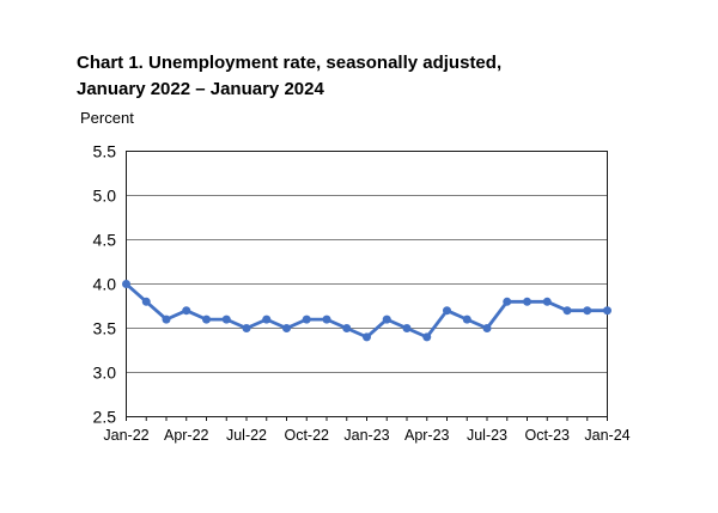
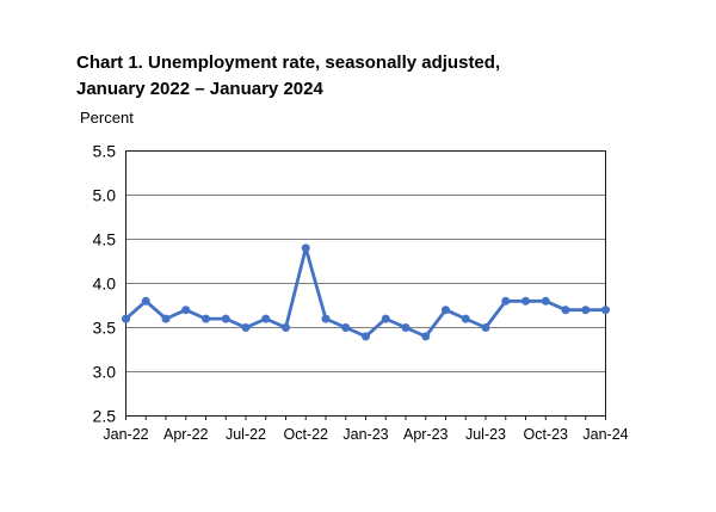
Jan-22: 4.0 -> 3.6
Oct-22: 3.6 -> 4.4
